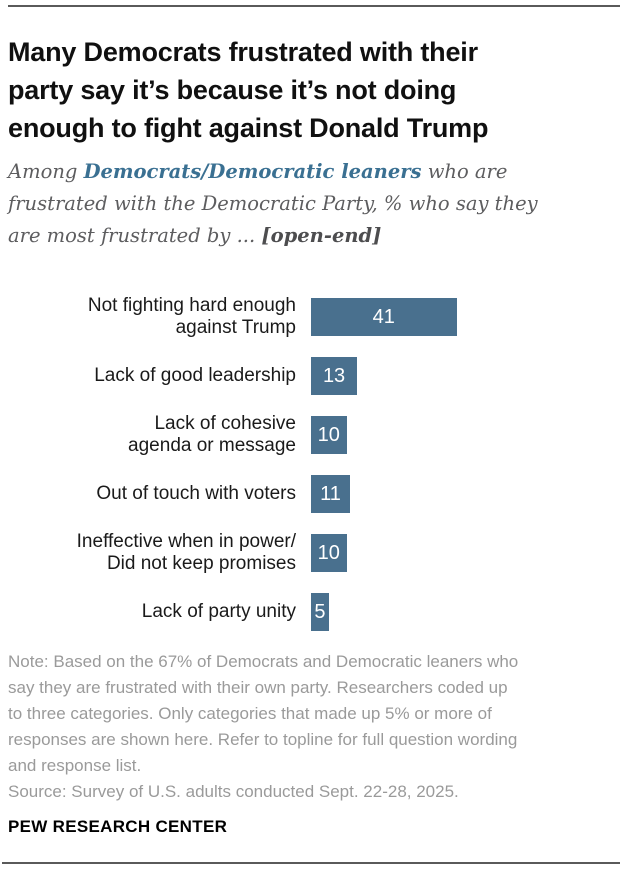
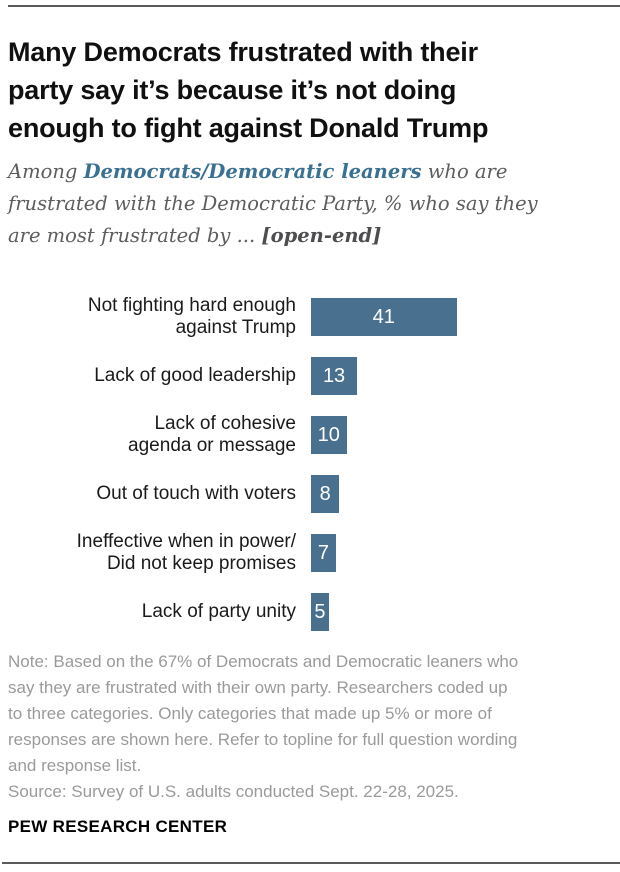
Out of touch with voters: 11 -> 8
Ineffective when in power/ Did not keep promises: 10 -> 7
